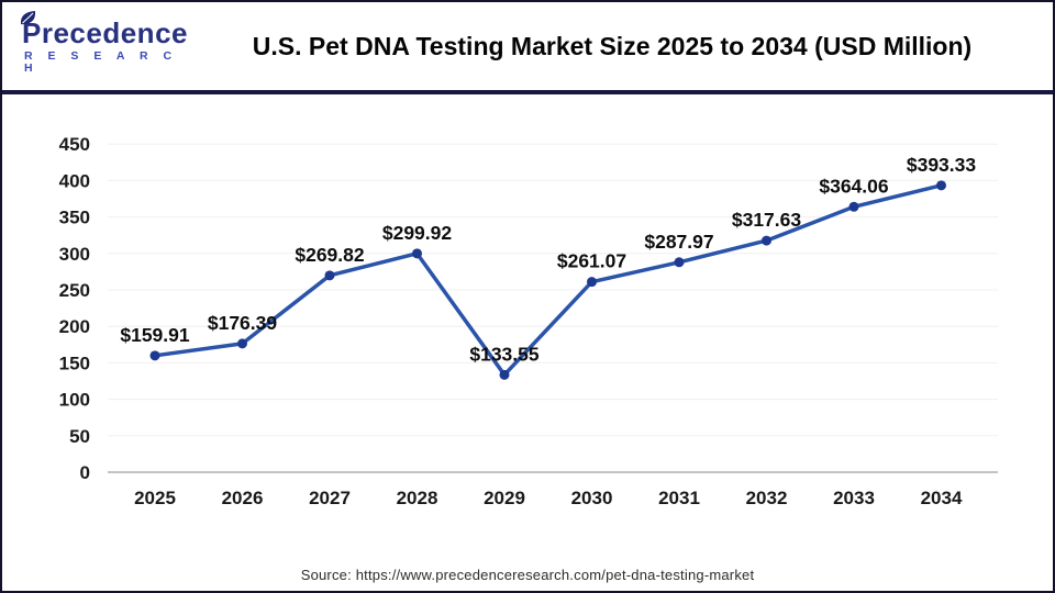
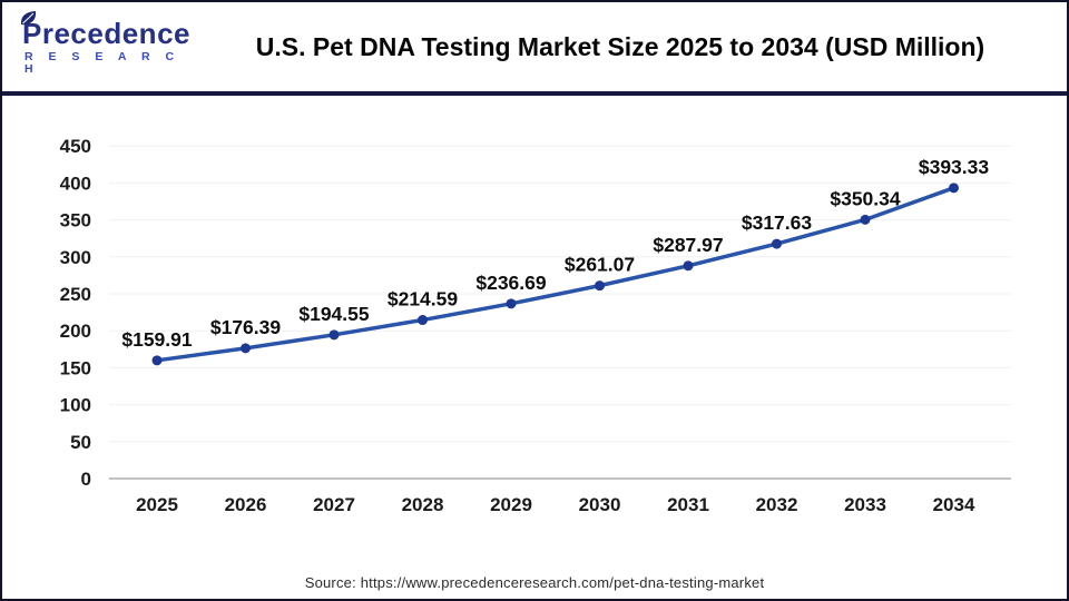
2027: $269.82 -> $194.55
2028: $299.92 -> $214.59
2029: $133.55 -> $236.69
2033: $364.06 -> $350.34
